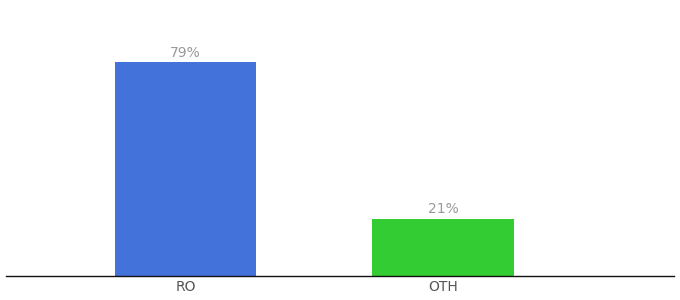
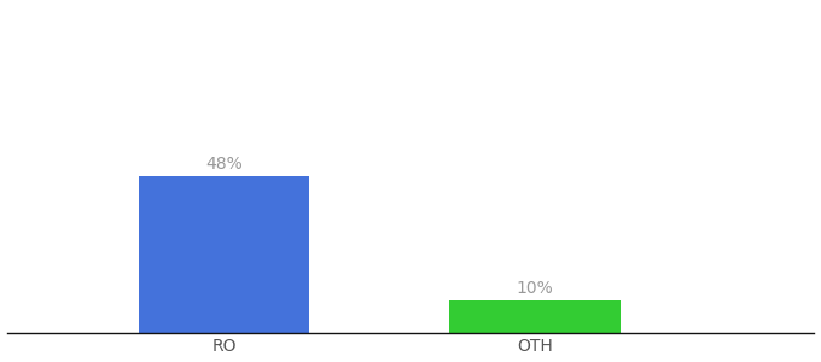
RO: 79% -> 48%
OTH: 21% -> 10%
